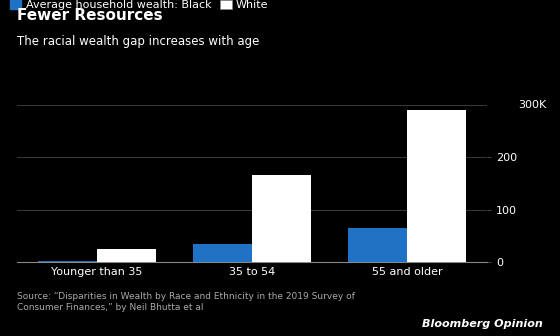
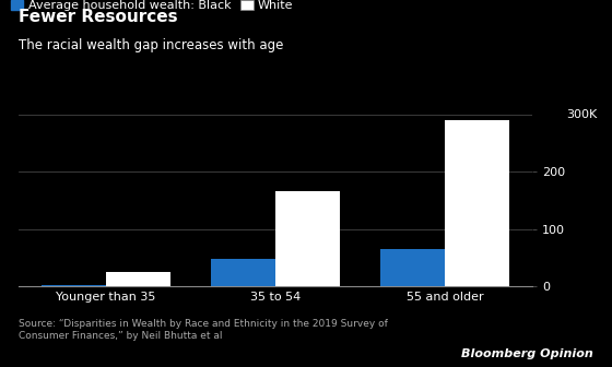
Average household wealth: Black/35 to 54: 34 -> 48
